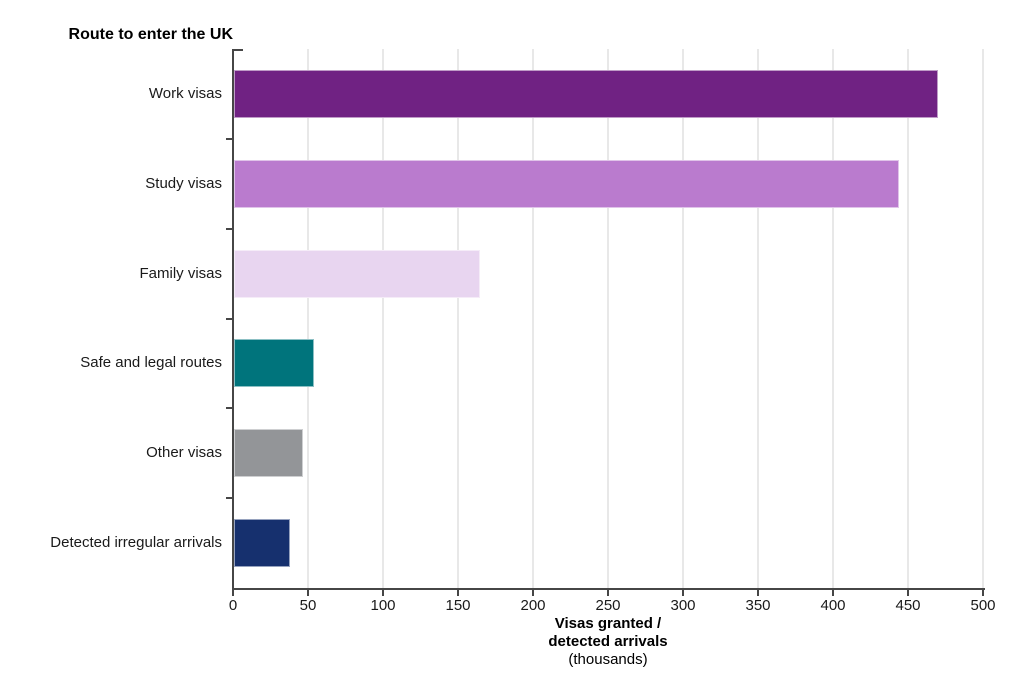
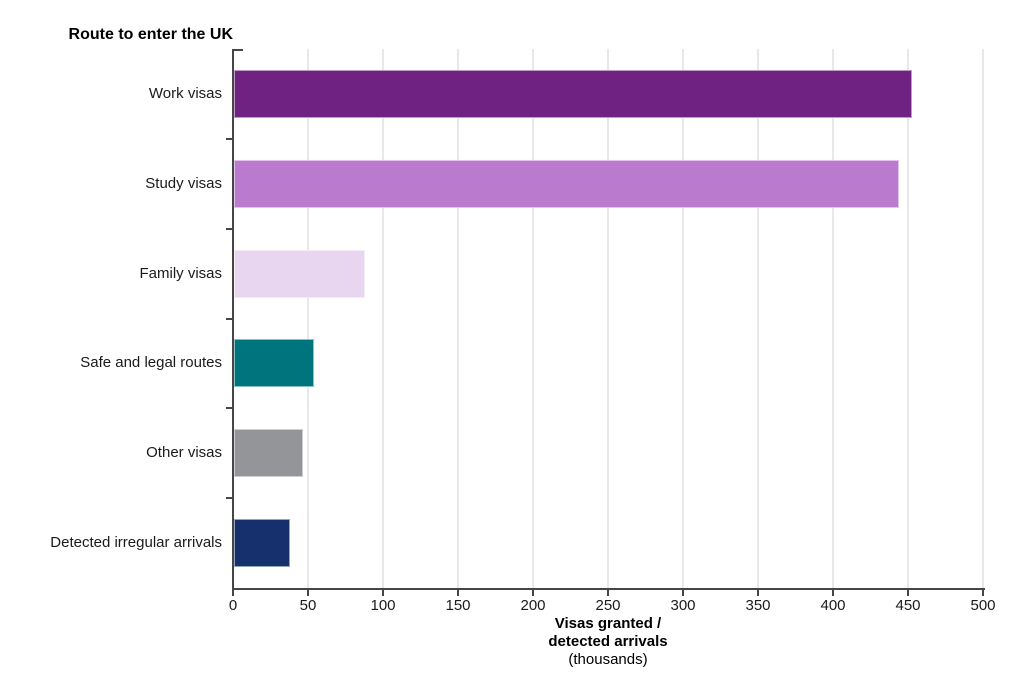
Work visas: 469 -> 452
Family visas: 164 -> 87
